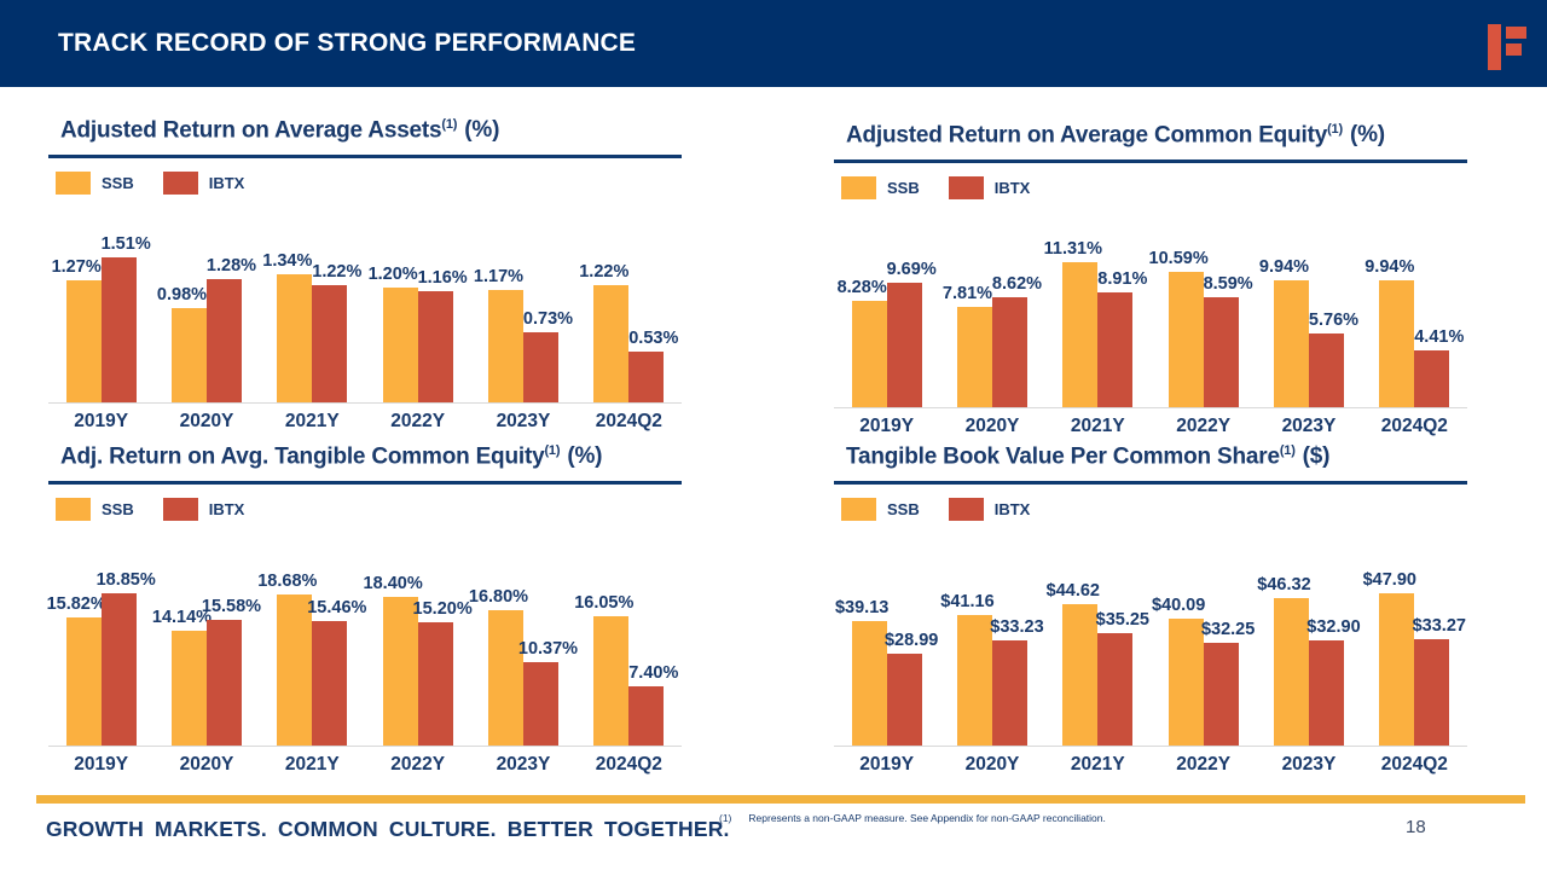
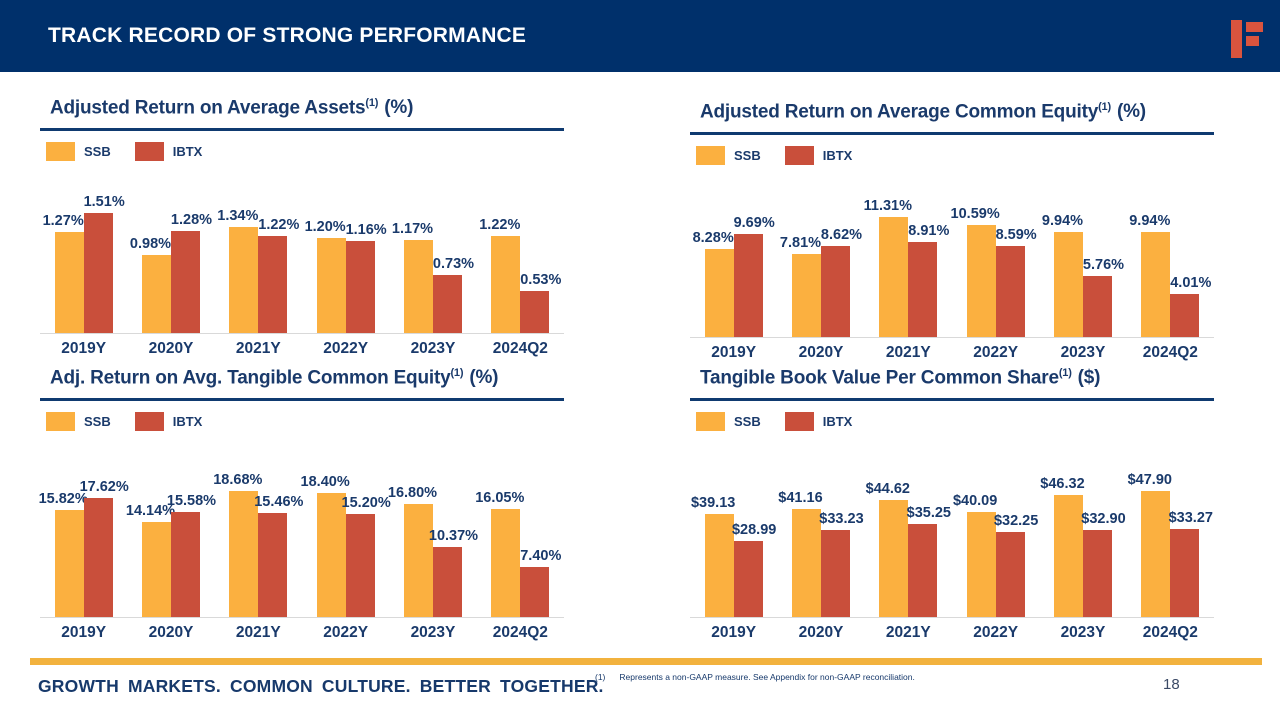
Adjusted Return on Average Common Equity/IBTX/2024Q2: 4.41% -> 4.01%
Adj. Return on Avg. Tangible Common Equity/IBTX/2019Y: 18.85% -> 17.62%
